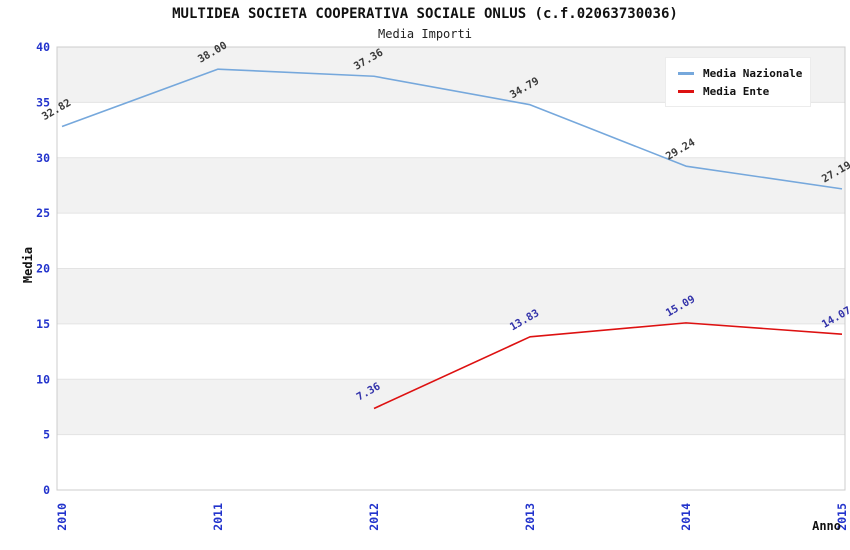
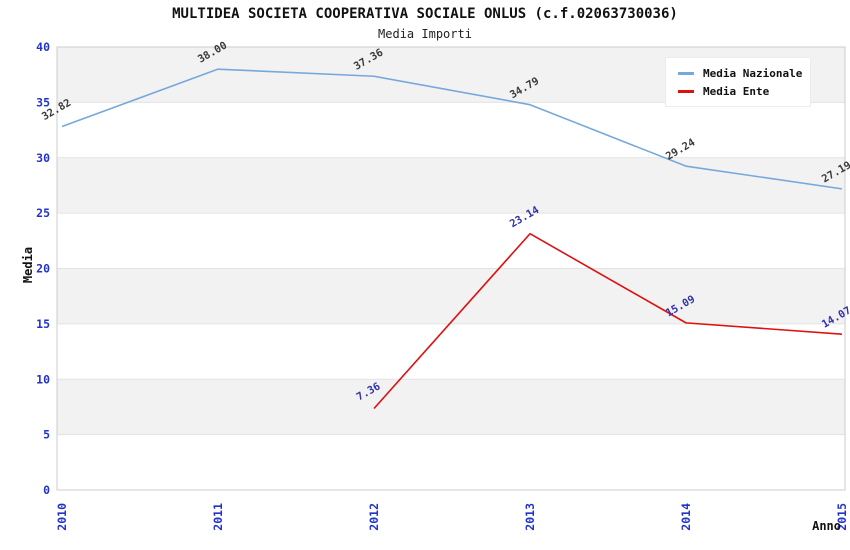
Media Ente/2013: 13.83 -> 23.14
